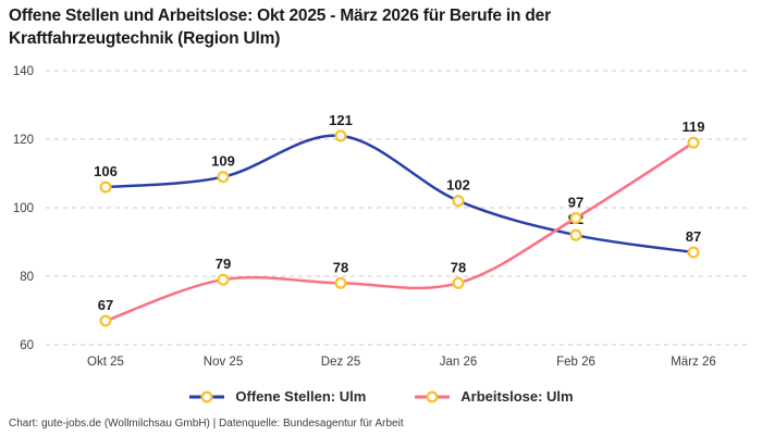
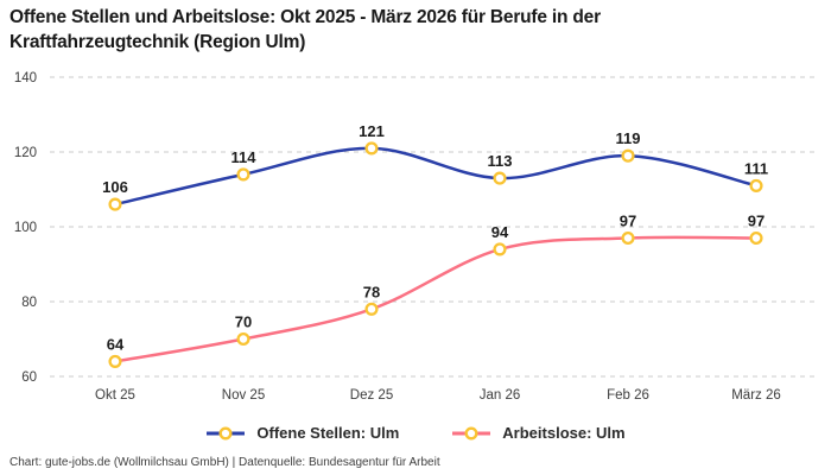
Arbeitslose: Ulm/Okt 25: 67 -> 64
Offene Stellen: Ulm/Nov 25: 109 -> 114
Arbeitslose: Ulm/Nov 25: 79 -> 70
Offene Stellen: Ulm/Jan 26: 102 -> 113
Arbeitslose: Ulm/Jan 26: 78 -> 94
Offene Stellen: Ulm/Feb 26: 92 -> 119
Offene Stellen: Ulm/März 26: 87 -> 111
Arbeitslose: Ulm/März 26: 119 -> 97
